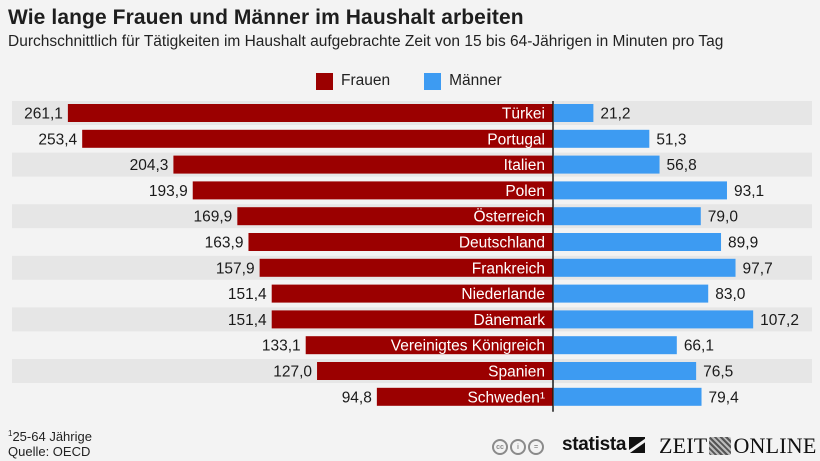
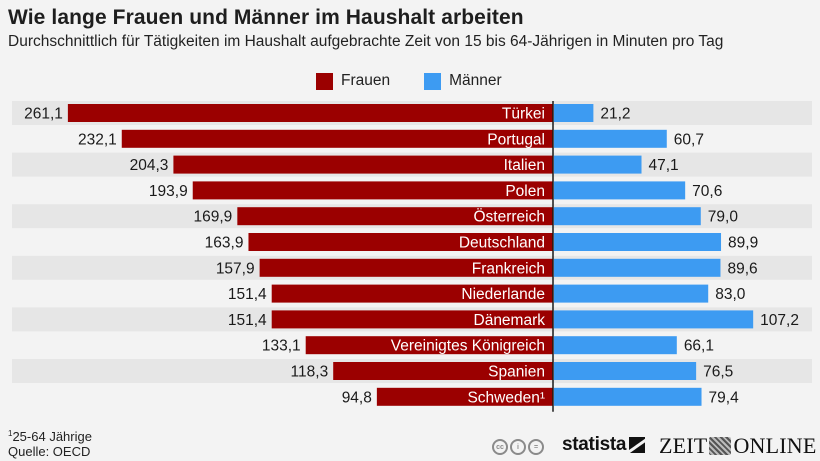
Frauen/Portugal: 253,4 -> 232,1
Männer/Portugal: 51,3 -> 60,7
Männer/Italien: 56,8 -> 47,1
Männer/Polen: 93,1 -> 70,6
Männer/Frankreich: 97,7 -> 89,6
Frauen/Spanien: 127,0 -> 118,3
